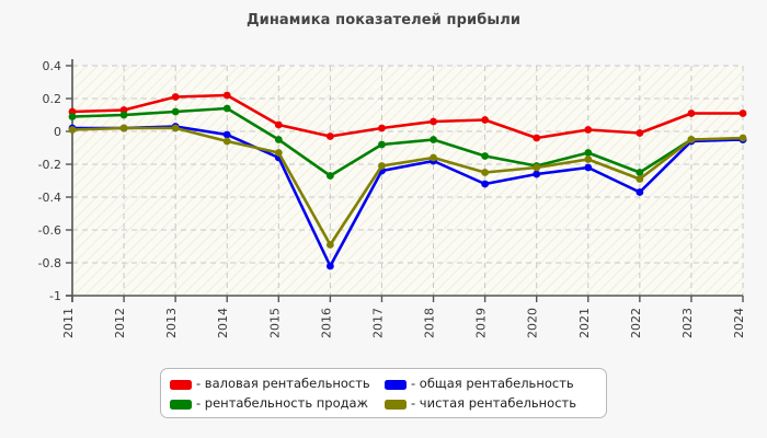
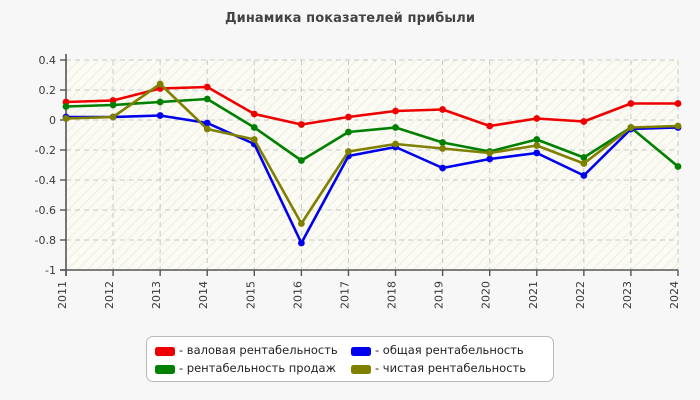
- чистая рентабельность/2013: 0.02 -> 0.24
- чистая рентабельность/2019: -0.25 -> -0.19
- рентабельность продаж/2024: -0.05 -> -0.31
